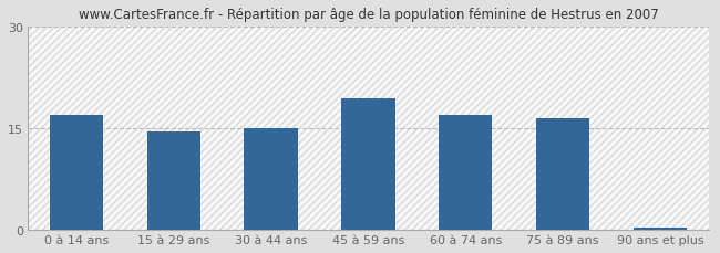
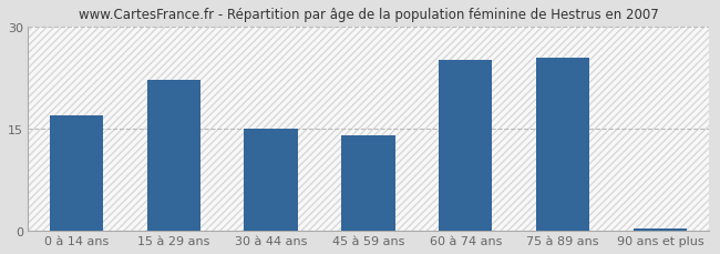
15 à 29 ans: 14.5 -> 22.2
45 à 59 ans: 19.5 -> 14.0
60 à 74 ans: 17.0 -> 25.2
75 à 89 ans: 16.5 -> 25.4
